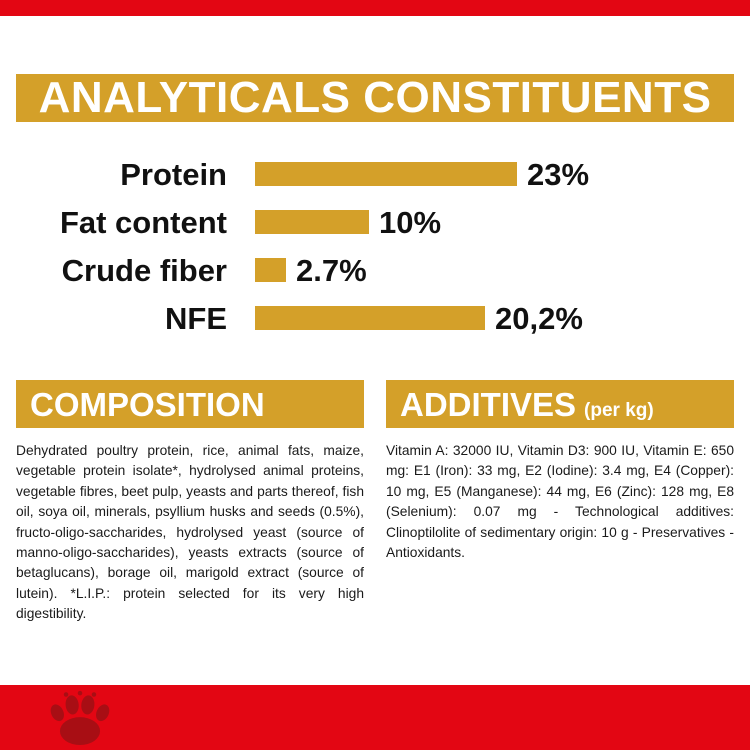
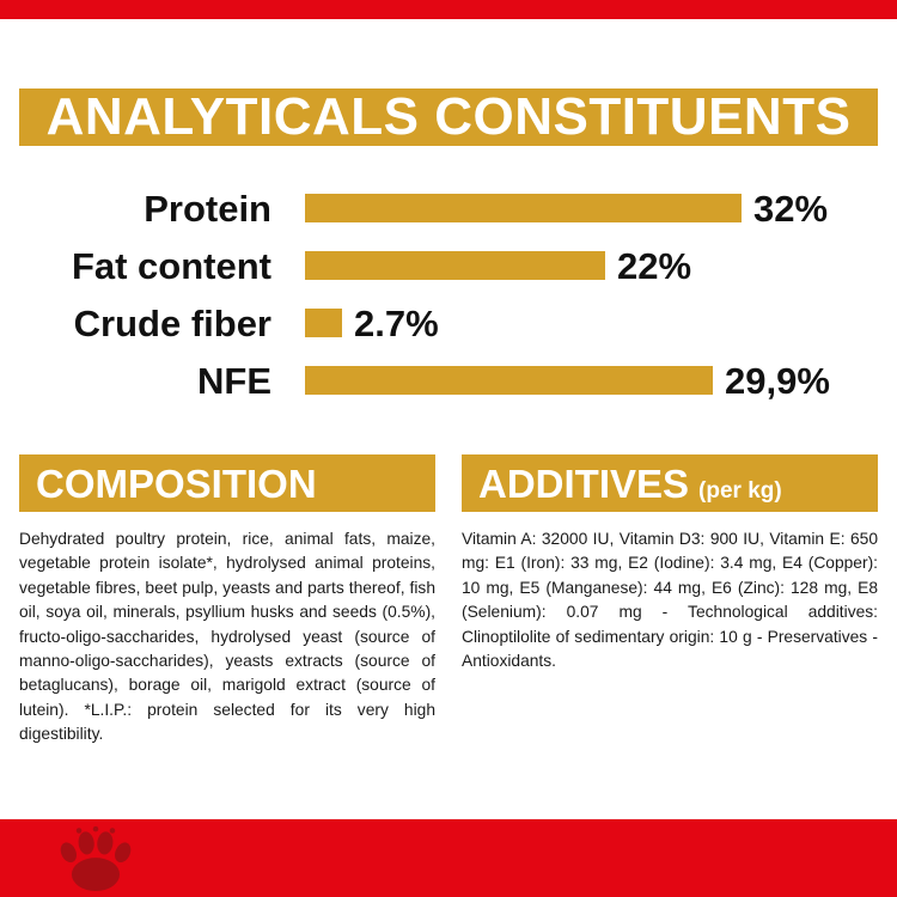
Protein: 23% -> 32%
Fat content: 10% -> 22%
NFE: 20,2% -> 29,9%
